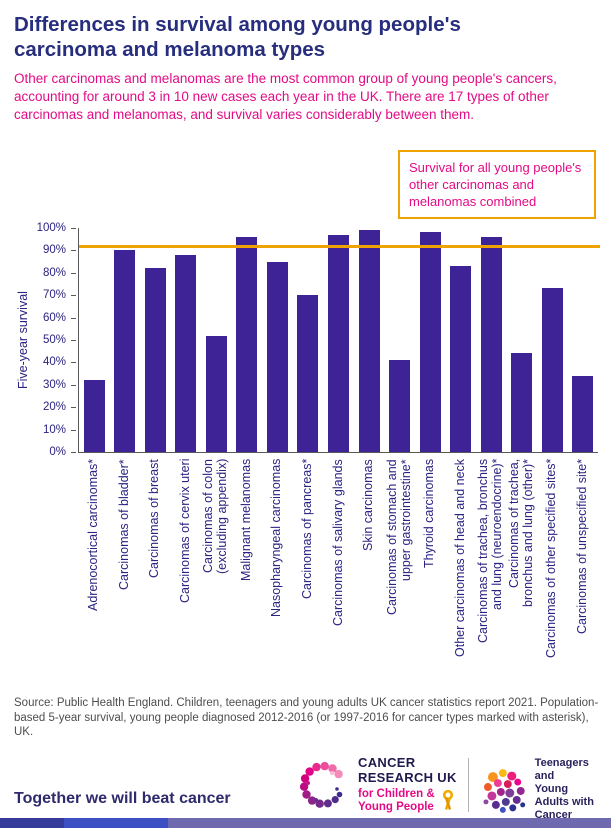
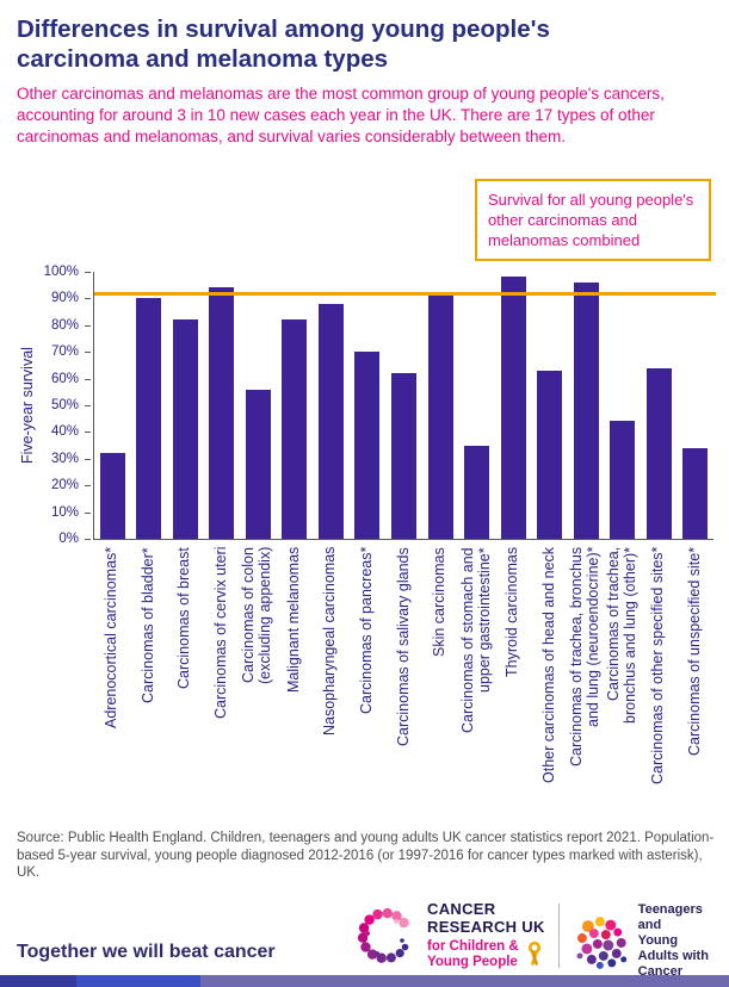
Carcinomas of cervix uteri: 88% -> 94%
Carcinomas of colon (excluding appendix): 52% -> 56%
Malignant melanomas: 96% -> 82%
Nasopharyngeal carcinomas: 85% -> 88%
Carcinomas of salivary glands: 97% -> 62%
Skin carcinomas: 99% -> 92%
Carcinomas of stomach and upper gastrointestine*: 41% -> 35%
Other carcinomas of head and neck: 83% -> 63%
Carcinomas of other specified sites*: 73% -> 64%
